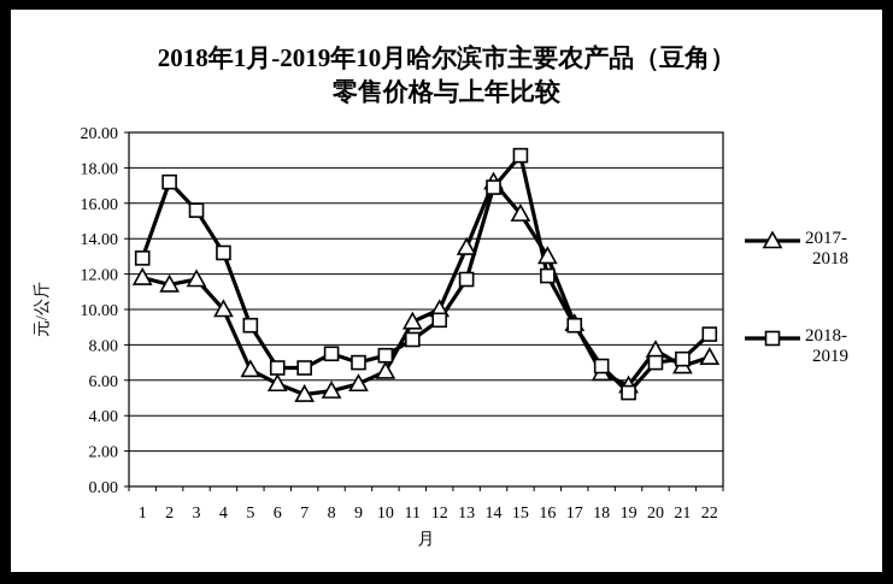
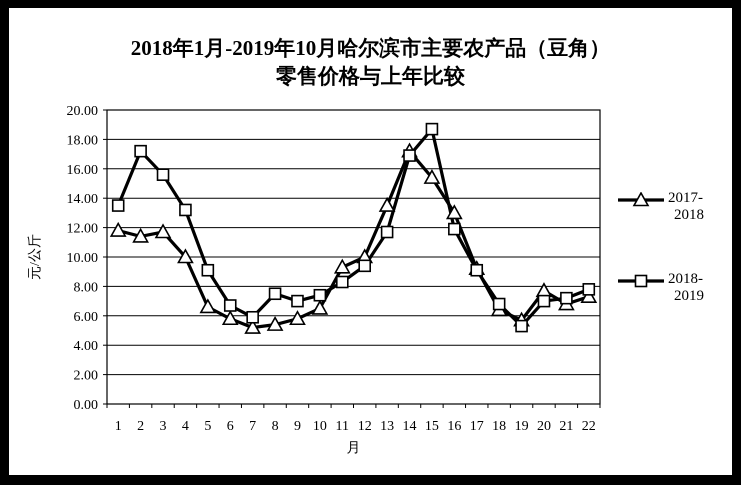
2018-2019/1: 12.9 -> 13.5
2018-2019/7: 6.7 -> 5.9
2018-2019/22: 8.6 -> 7.8
